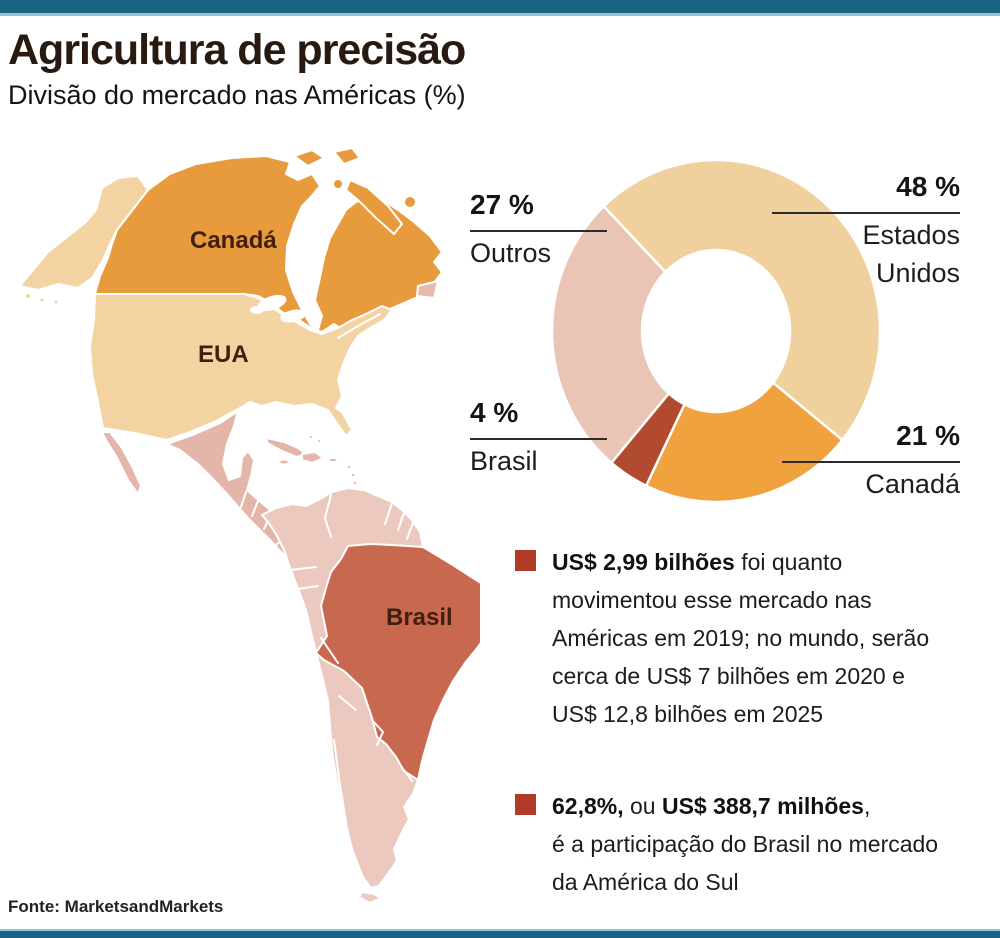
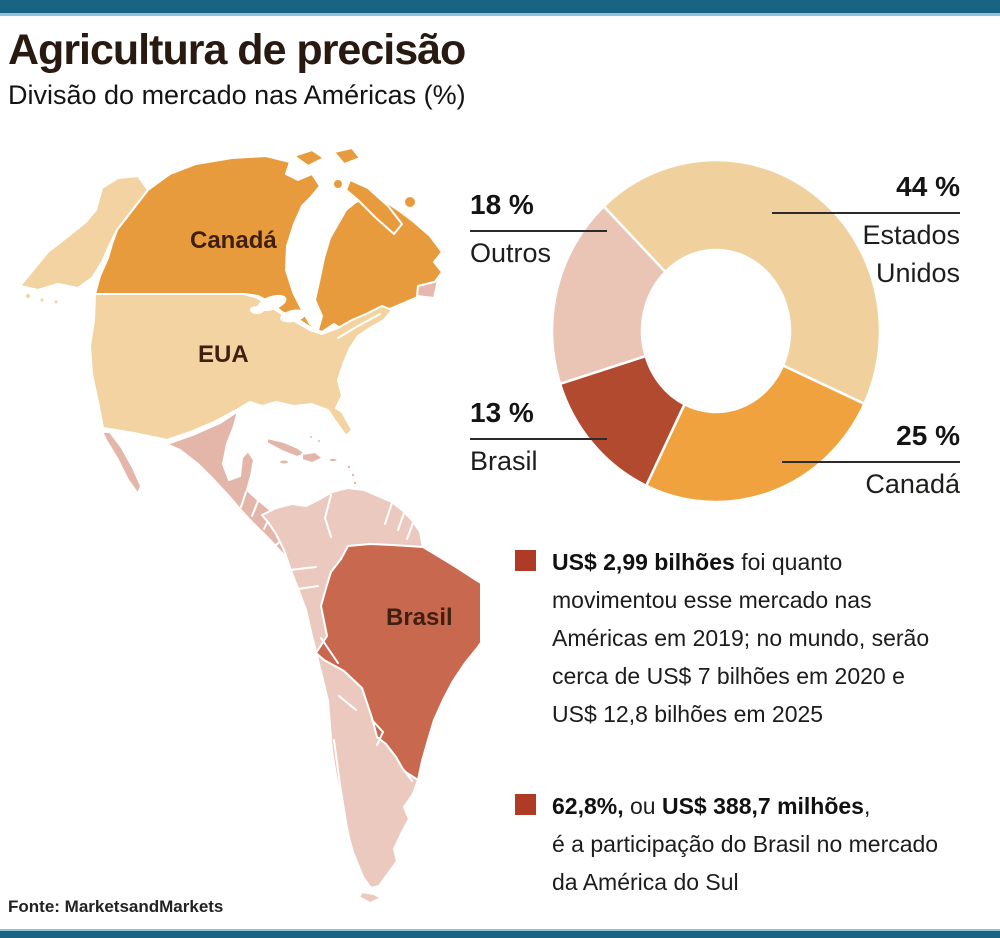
Estados Unidos: 48 -> 44
Canadá: 21 -> 25
Brasil: 4 -> 13
Outros: 27 -> 18
